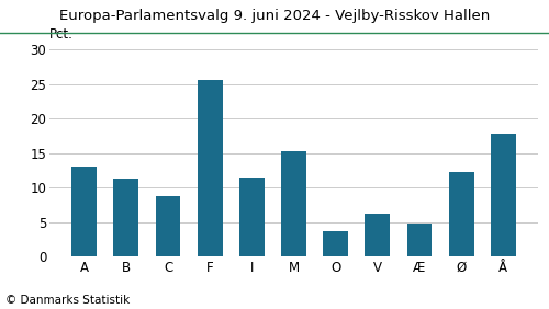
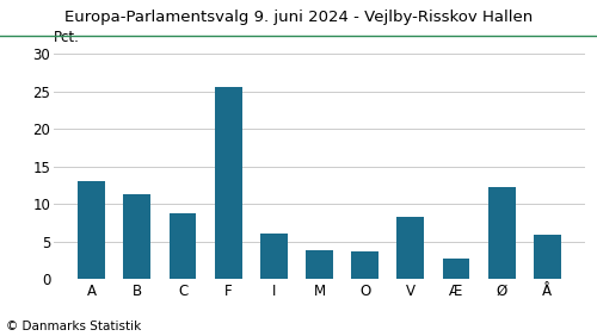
I: 11.4 -> 6.1
M: 15.2 -> 3.8
V: 6.2 -> 8.2
Æ: 4.8 -> 2.7
Å: 17.8 -> 5.9
